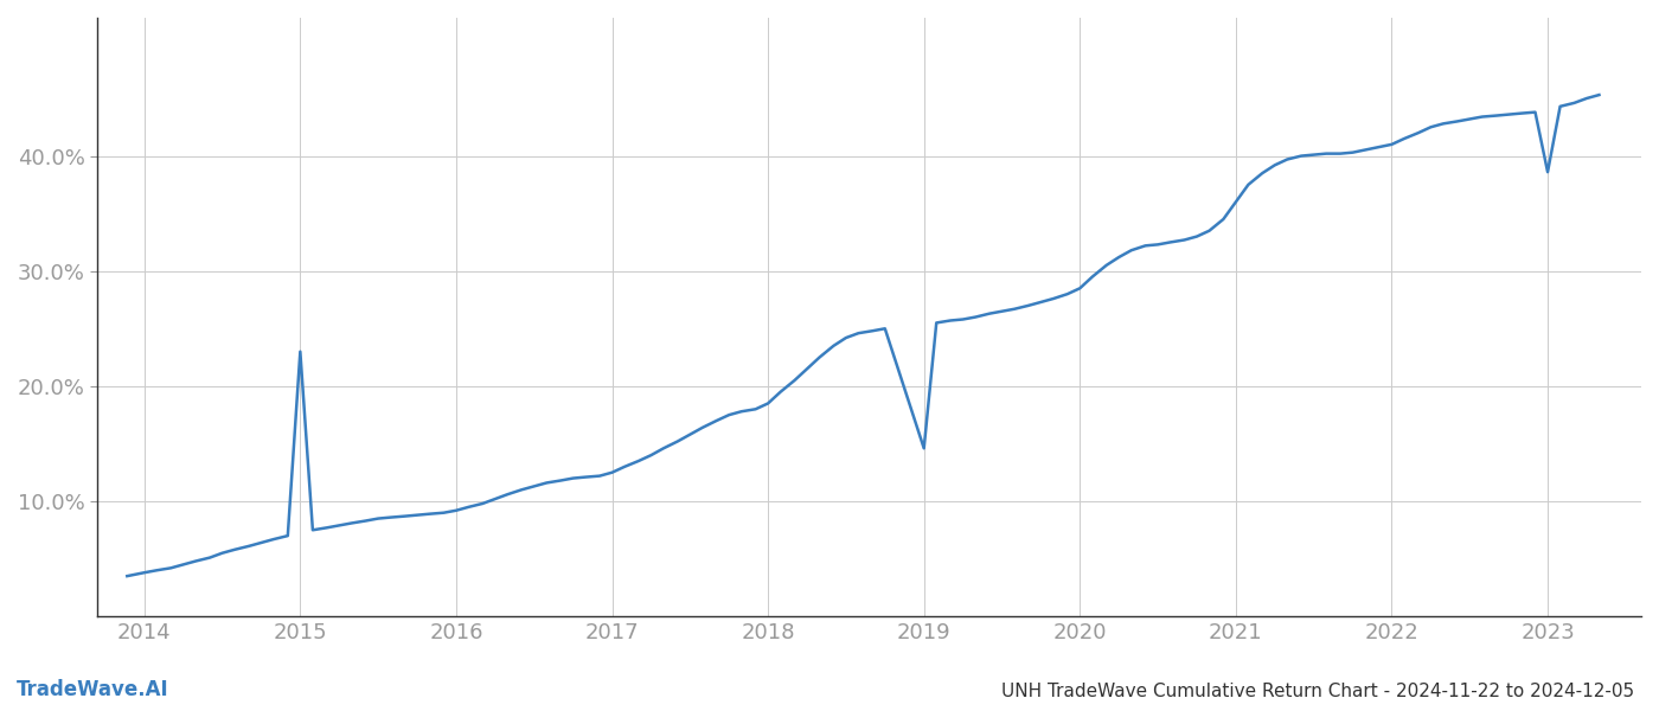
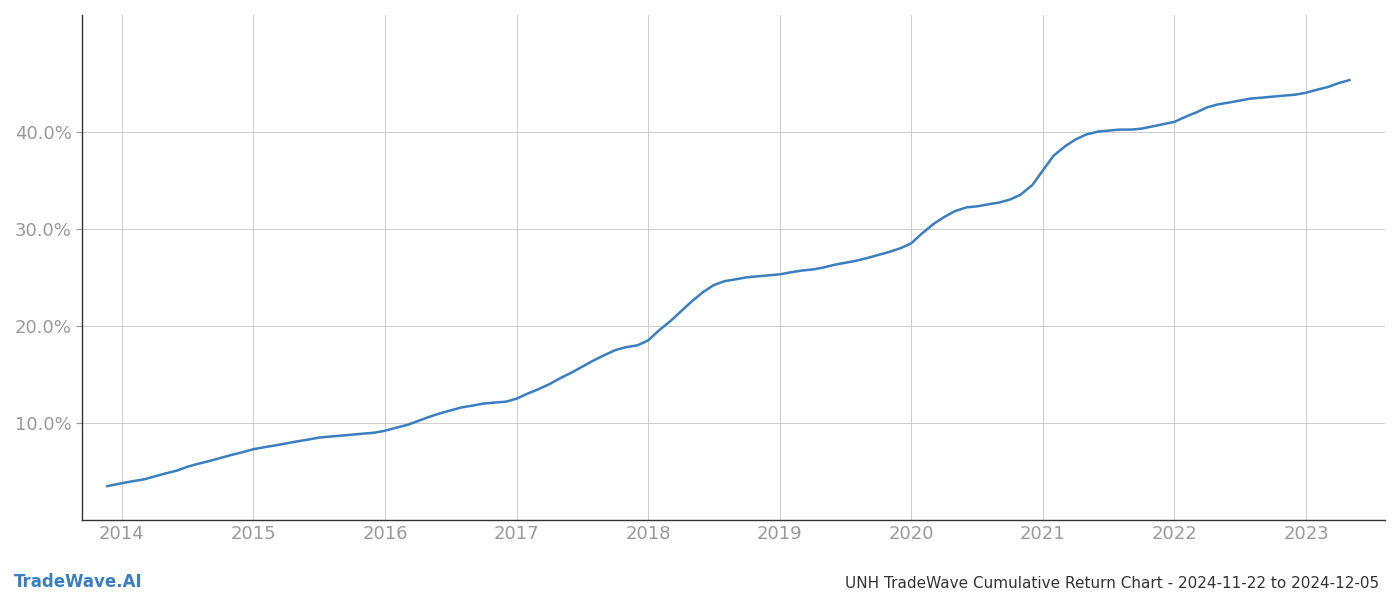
2015: 23.0% -> 7.3%
2019: 14.6% -> 25.3%
2023: 38.6% -> 44.0%
